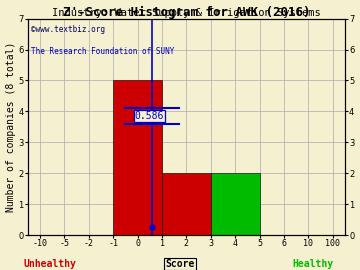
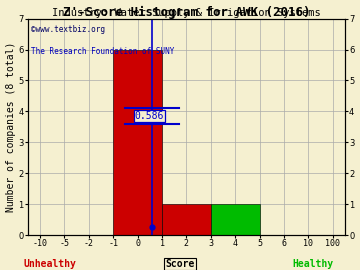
0: 5 -> 6
2: 2 -> 1
4: 2 -> 1
